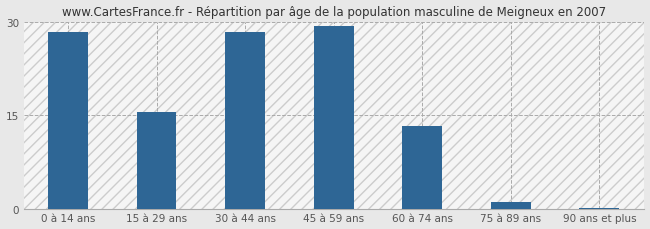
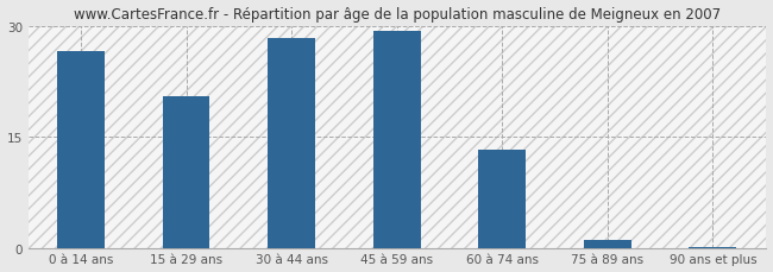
0 à 14 ans: 28.3 -> 26.6
15 à 29 ans: 15.5 -> 20.4
